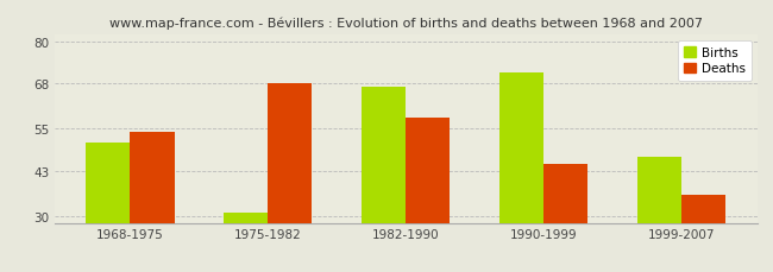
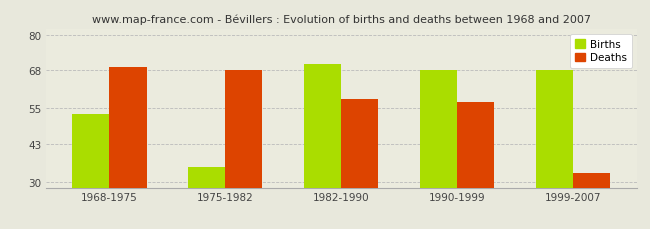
Births/1968-1975: 51 -> 53
Deaths/1968-1975: 54 -> 69
Births/1975-1982: 31 -> 35
Births/1982-1990: 67 -> 70
Births/1990-1999: 71 -> 68
Deaths/1990-1999: 45 -> 57
Births/1999-2007: 47 -> 68
Deaths/1999-2007: 36 -> 33
